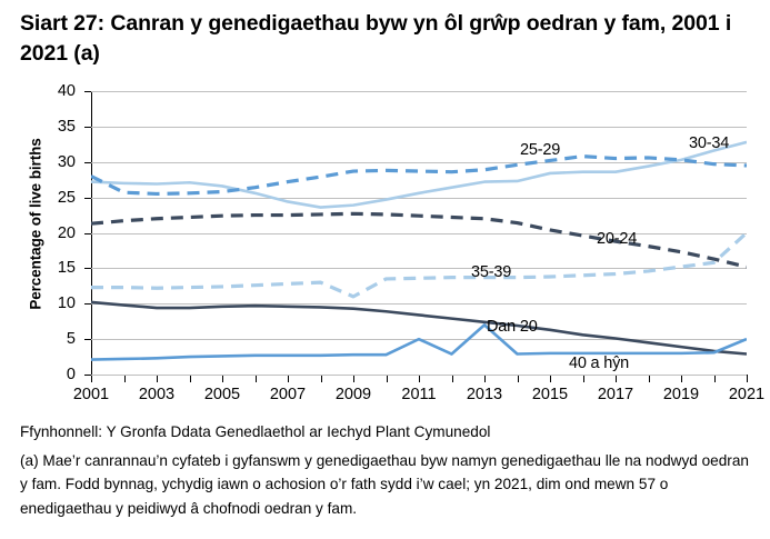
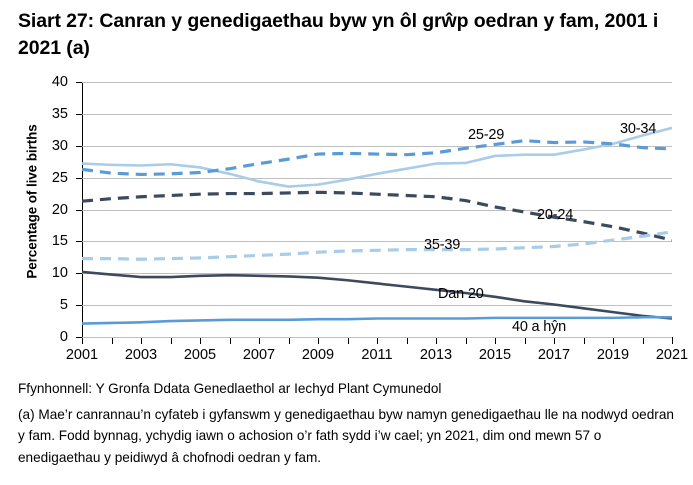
25-29/2001: 28 -> 26
35-39/2009: 11 -> 13
40 a hŷn/2011: 5 -> 3
40 a hŷn/2013: 7 -> 3
35-39/2021: 20 -> 16
40 a hŷn/2021: 5 -> 3
